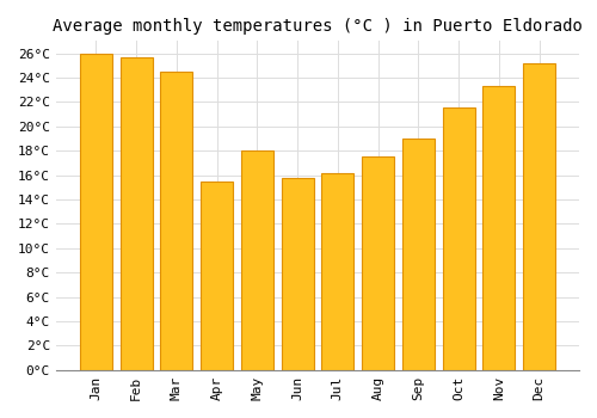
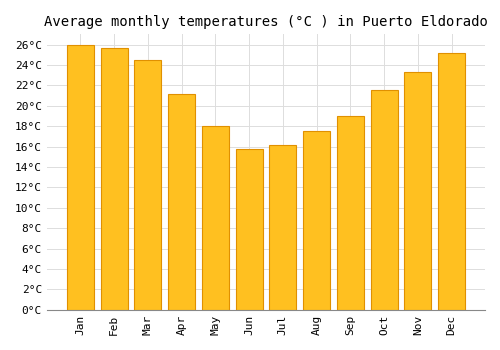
Apr: 15.5°C -> 21.2°C
